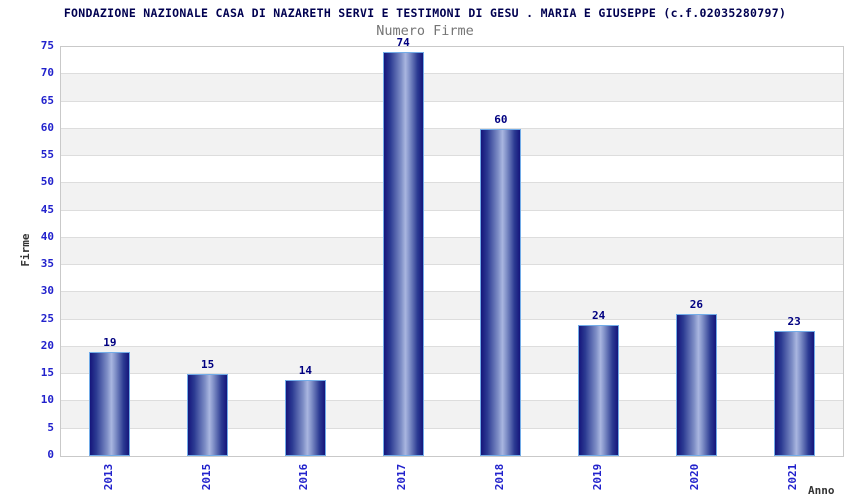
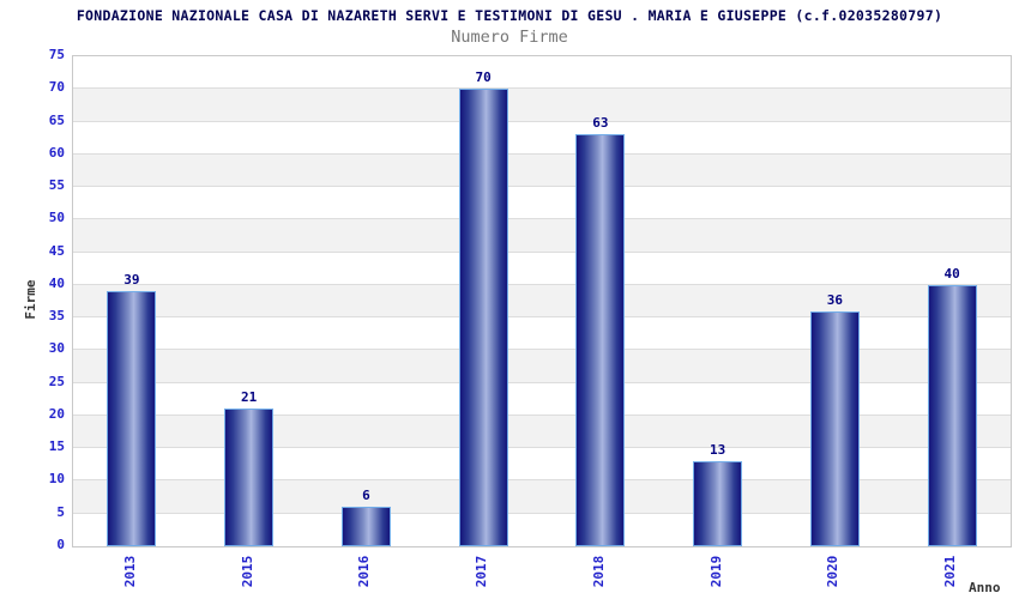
2013: 19 -> 39
2015: 15 -> 21
2016: 14 -> 6
2017: 74 -> 70
2018: 60 -> 63
2019: 24 -> 13
2020: 26 -> 36
2021: 23 -> 40
